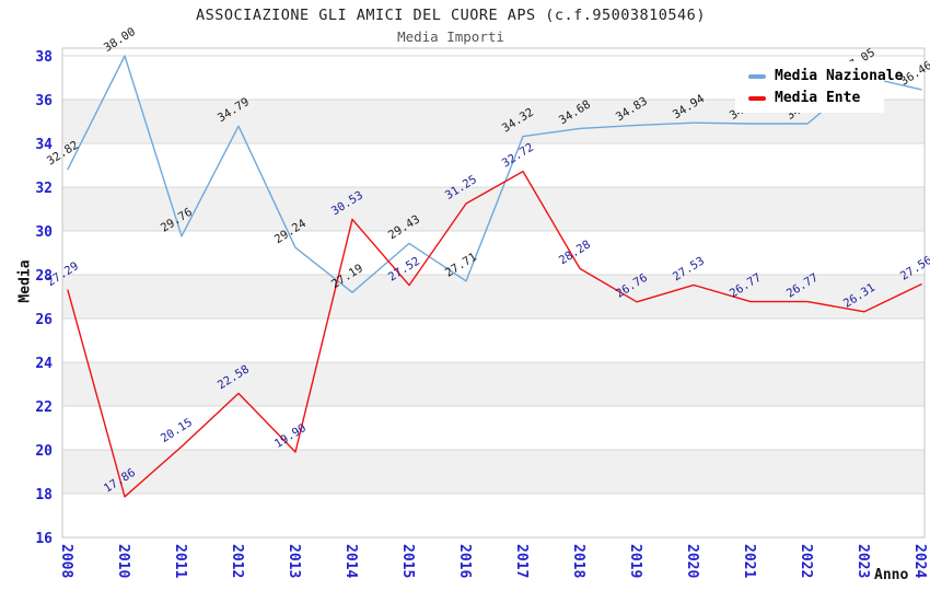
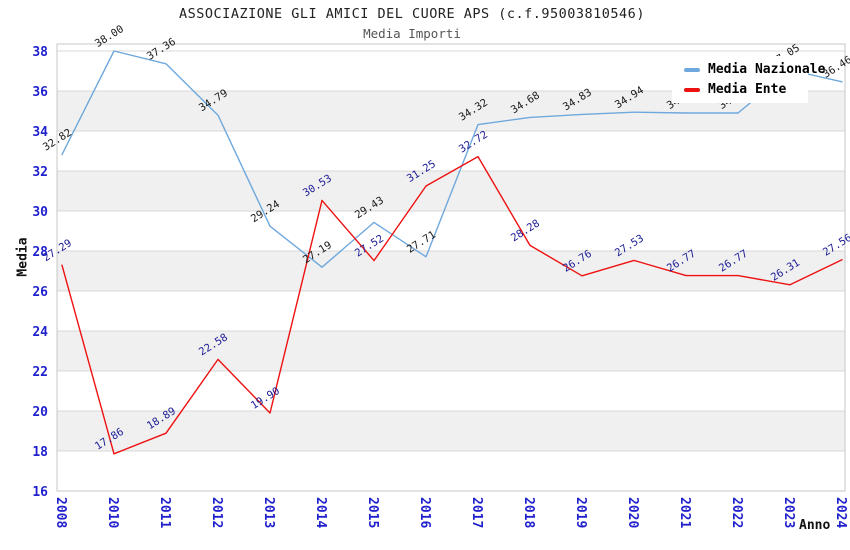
Media Nazionale/2011: 29.76 -> 37.36
Media Ente/2011: 20.15 -> 18.89
